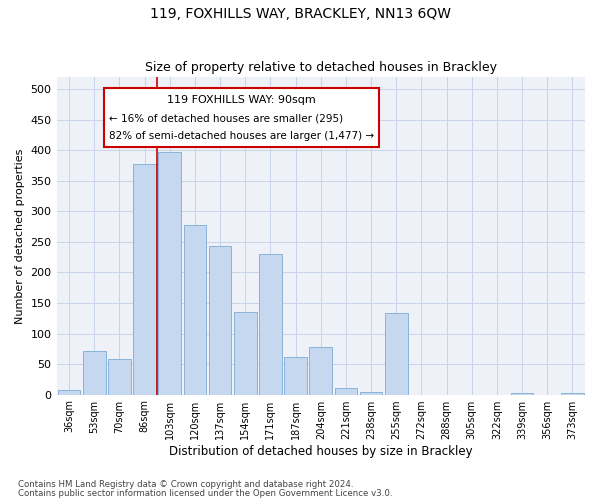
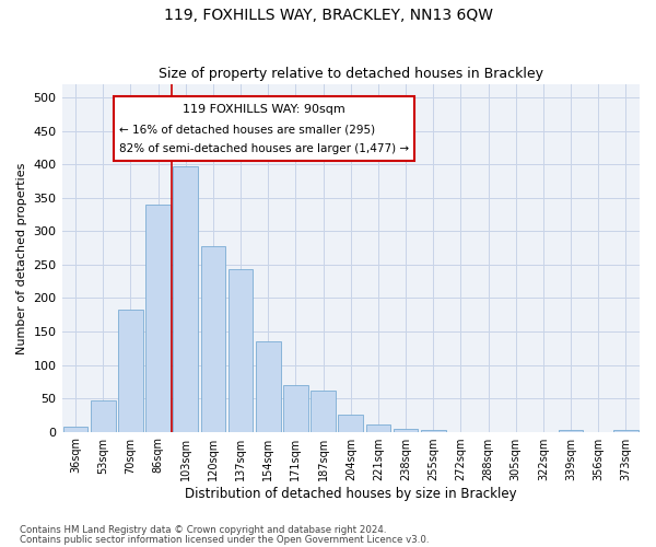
53sqm: 72 -> 46
70sqm: 58 -> 182
86sqm: 378 -> 340
171sqm: 230 -> 70
204sqm: 78 -> 25
255sqm: 134 -> 2
